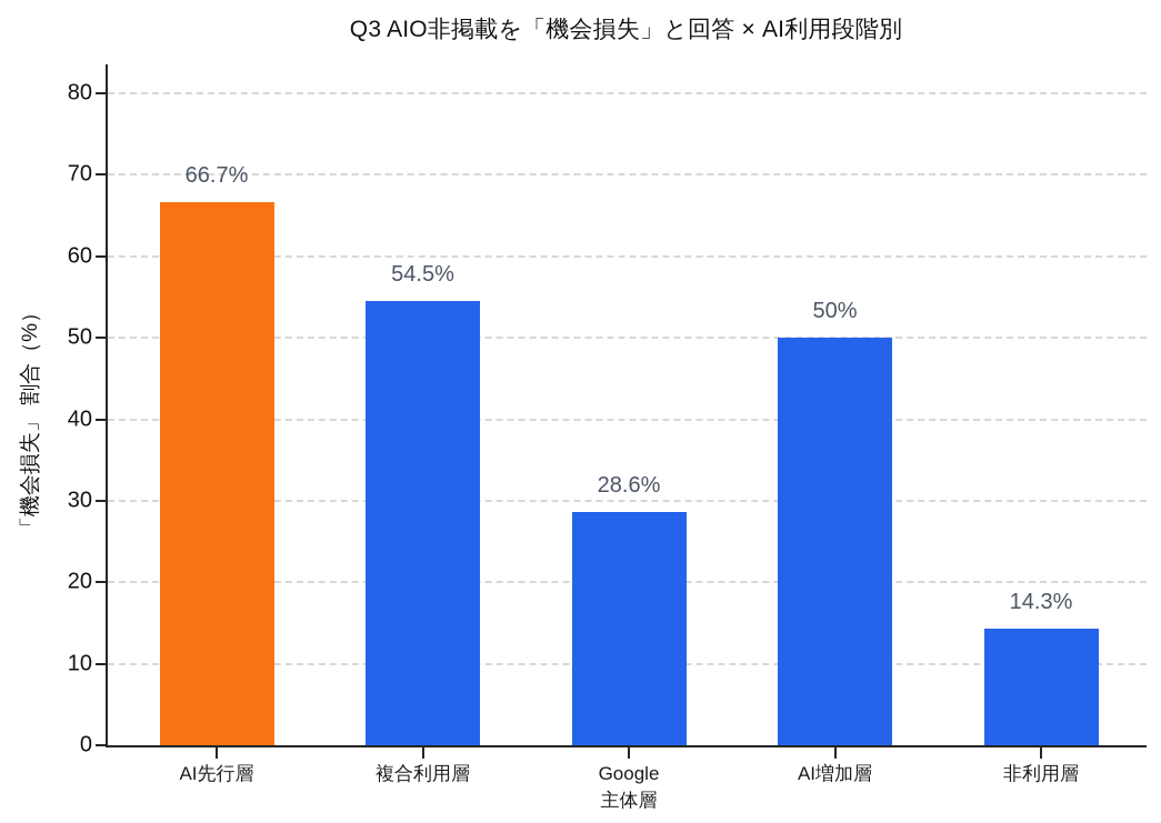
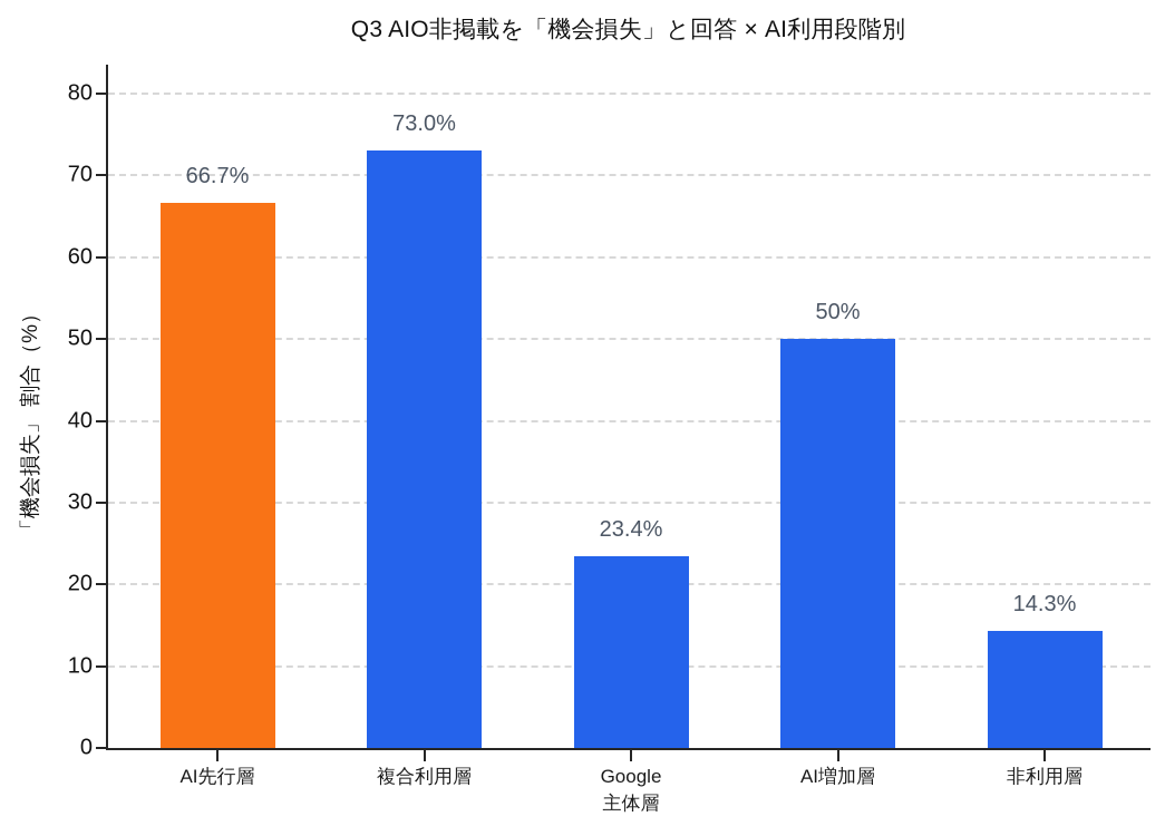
複合利用層: 54.5% -> 73.0%
Google 主体層: 28.6% -> 23.4%
